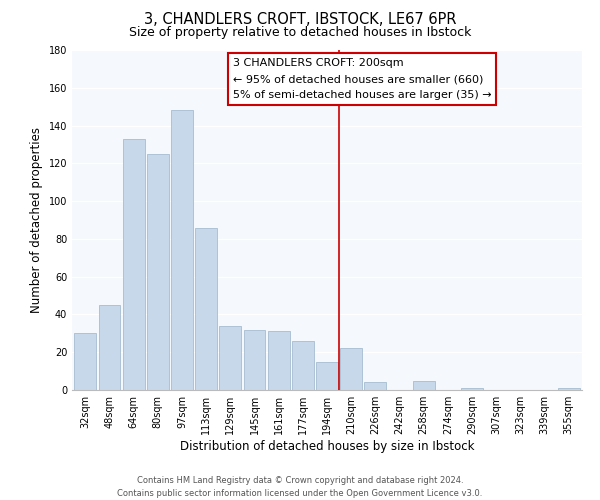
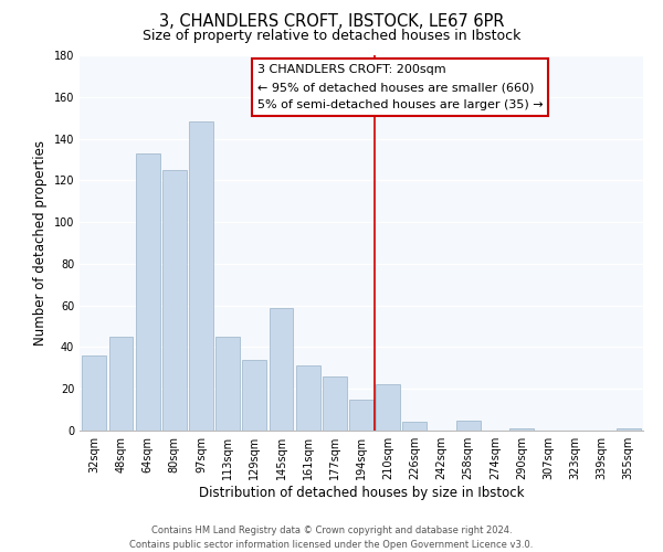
32sqm: 30 -> 36
113sqm: 86 -> 45
145sqm: 32 -> 59
